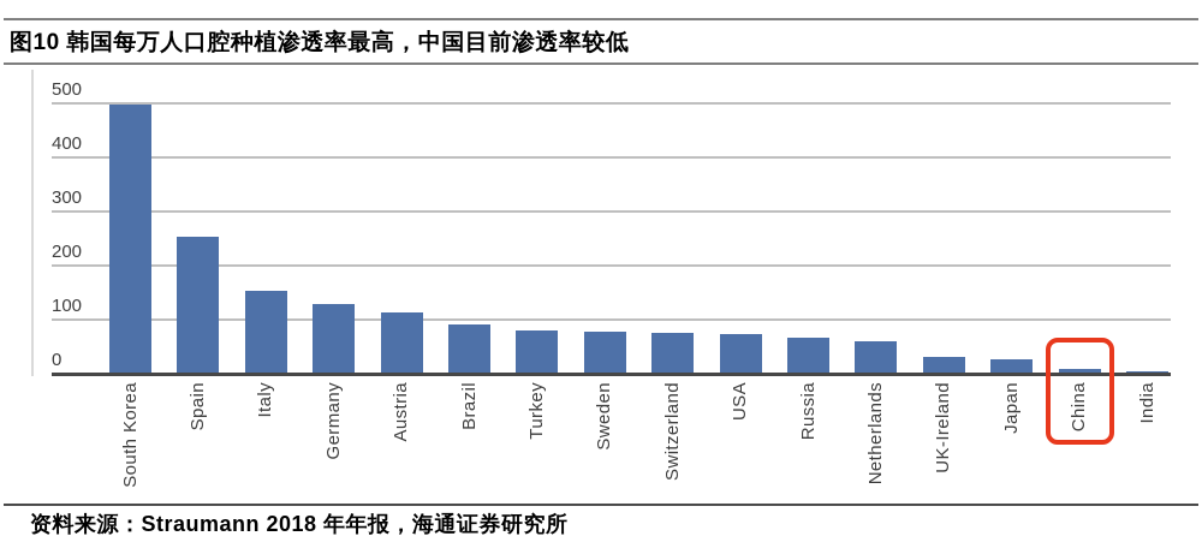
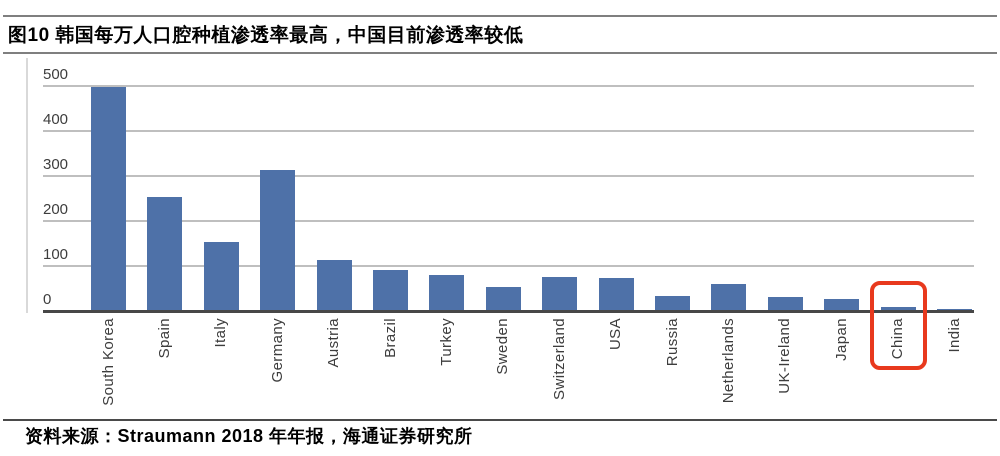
Germany: 130 -> 310
Sweden: 80 -> 50
Russia: 60 -> 30
